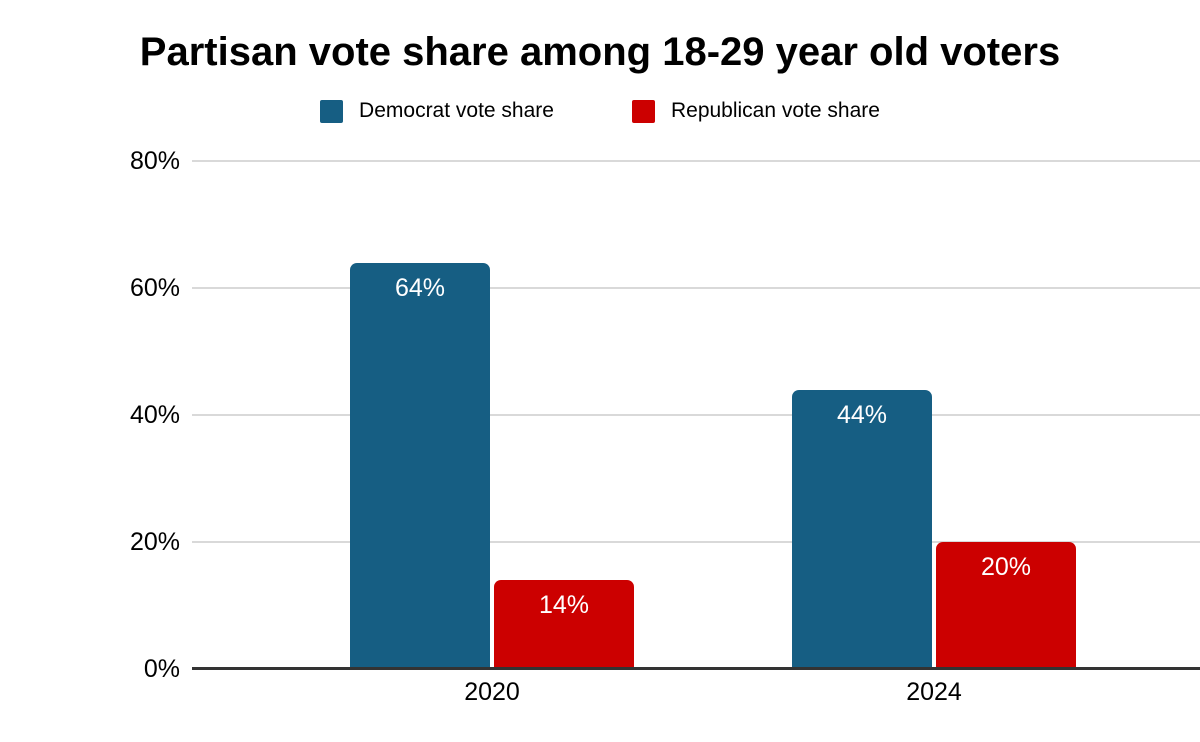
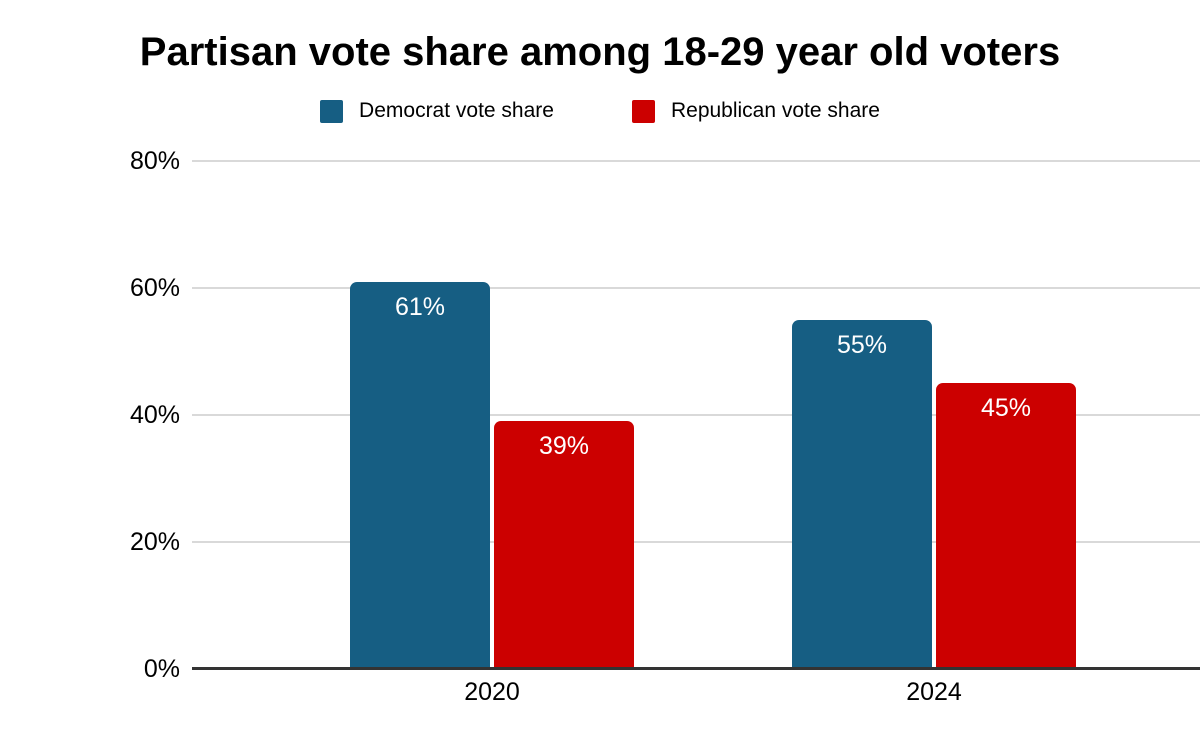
Democrat vote share/2020: 64% -> 61%
Republican vote share/2020: 14% -> 39%
Democrat vote share/2024: 44% -> 55%
Republican vote share/2024: 20% -> 45%
